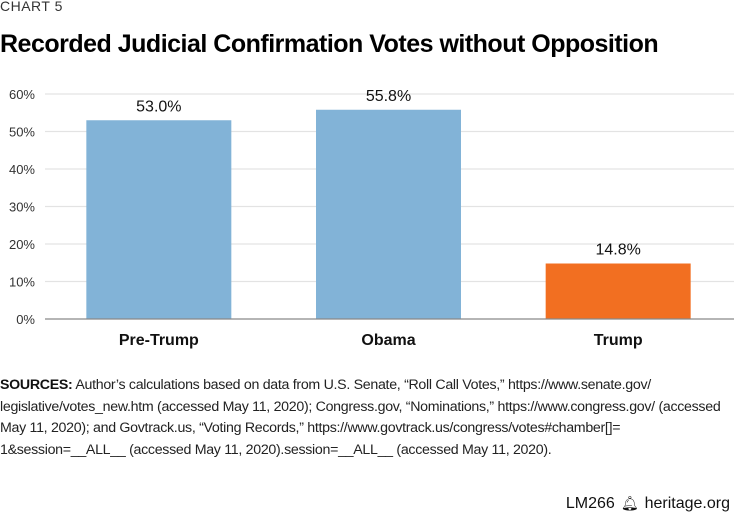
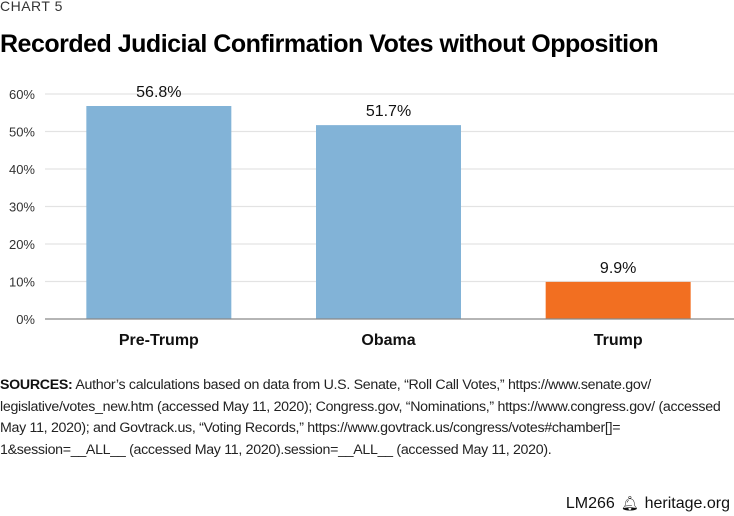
Pre-Trump: 53.0% -> 56.8%
Obama: 55.8% -> 51.7%
Trump: 14.8% -> 9.9%
